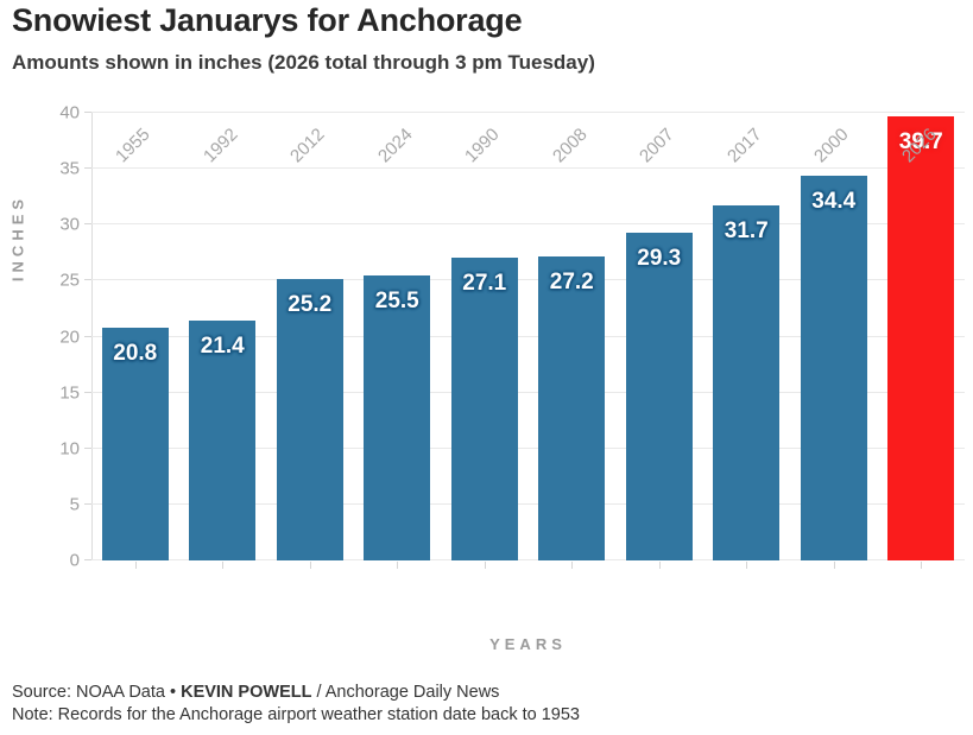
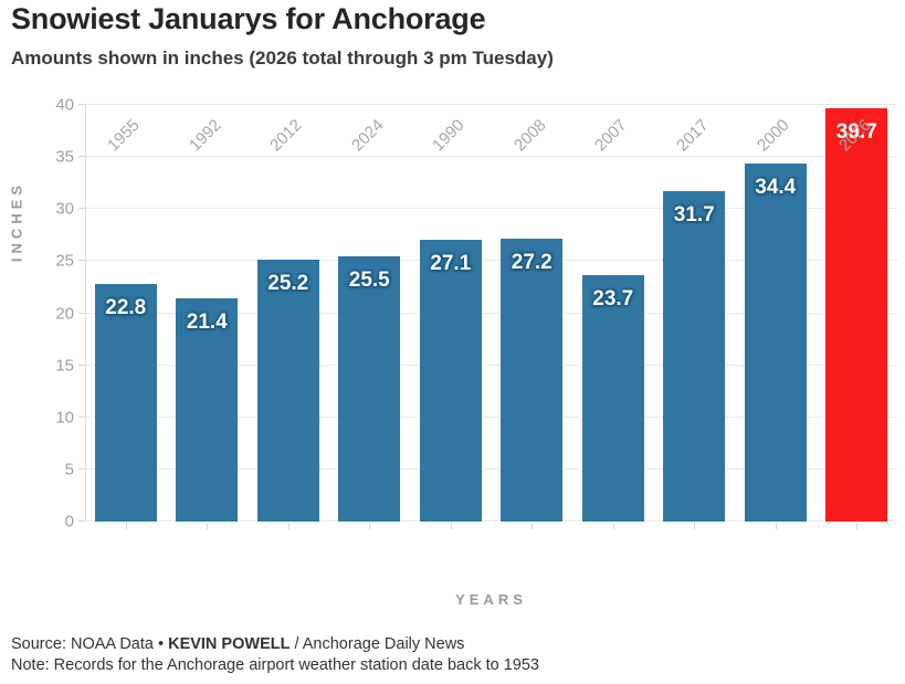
1955: 20.8 -> 22.8
2007: 29.3 -> 23.7
